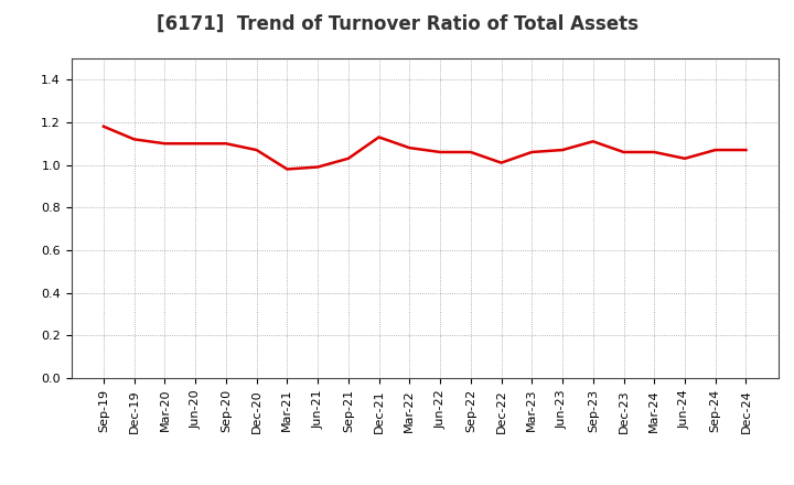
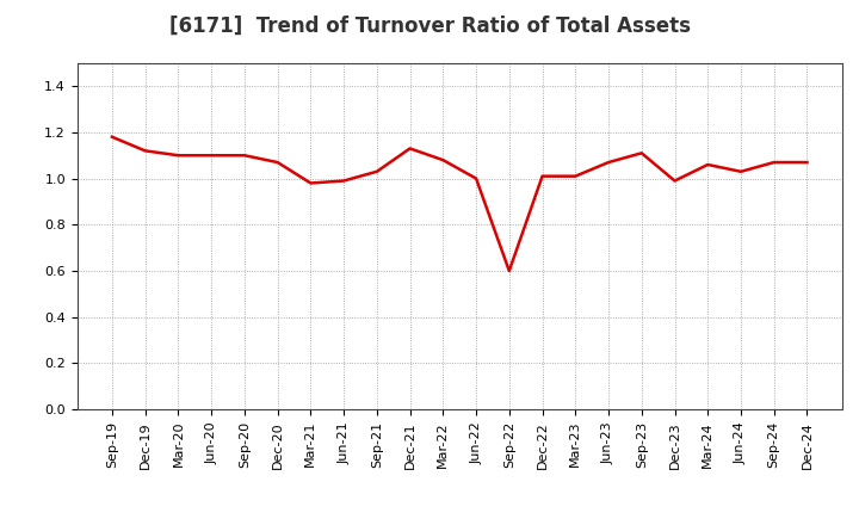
Jun-22: 1.06 -> 1.00
Sep-22: 1.06 -> 0.60
Mar-23: 1.06 -> 1.01
Dec-23: 1.06 -> 0.99
